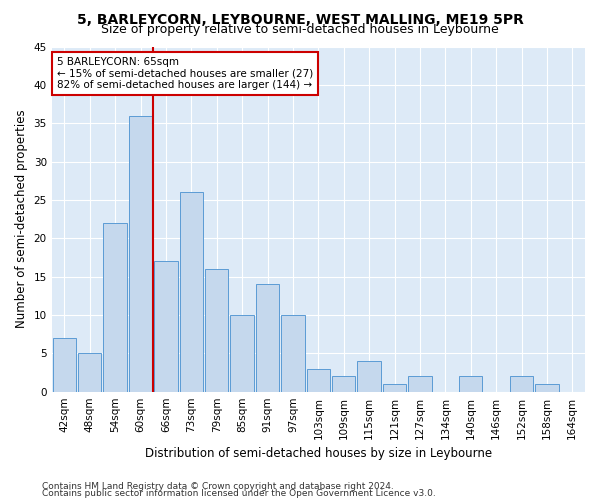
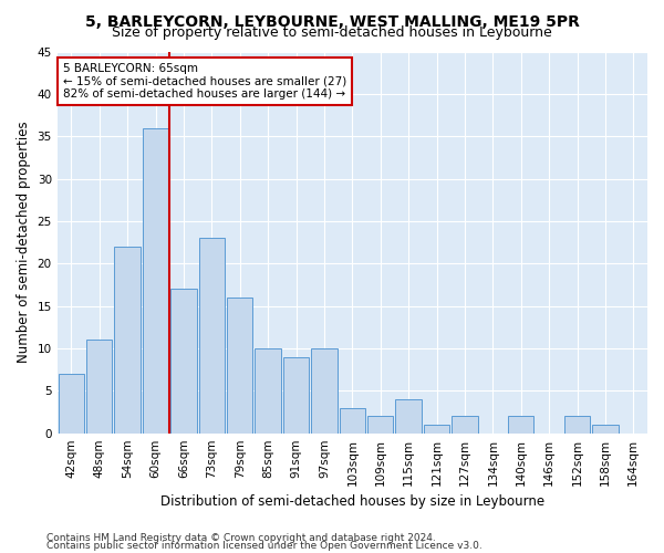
48sqm: 5 -> 11
73sqm: 26 -> 23
91sqm: 14 -> 9
